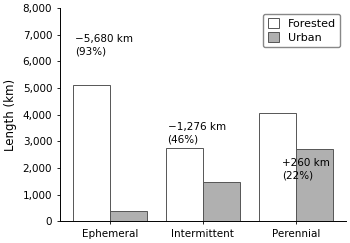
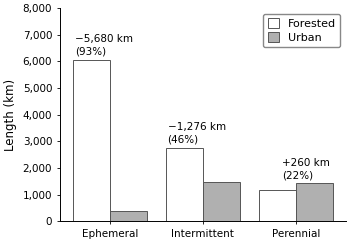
Forested/Ephemeral: 5,100 -> 6,050
Forested/Perennial: 4,050 -> 1,180
Urban/Perennial: 2,700 -> 1,440
